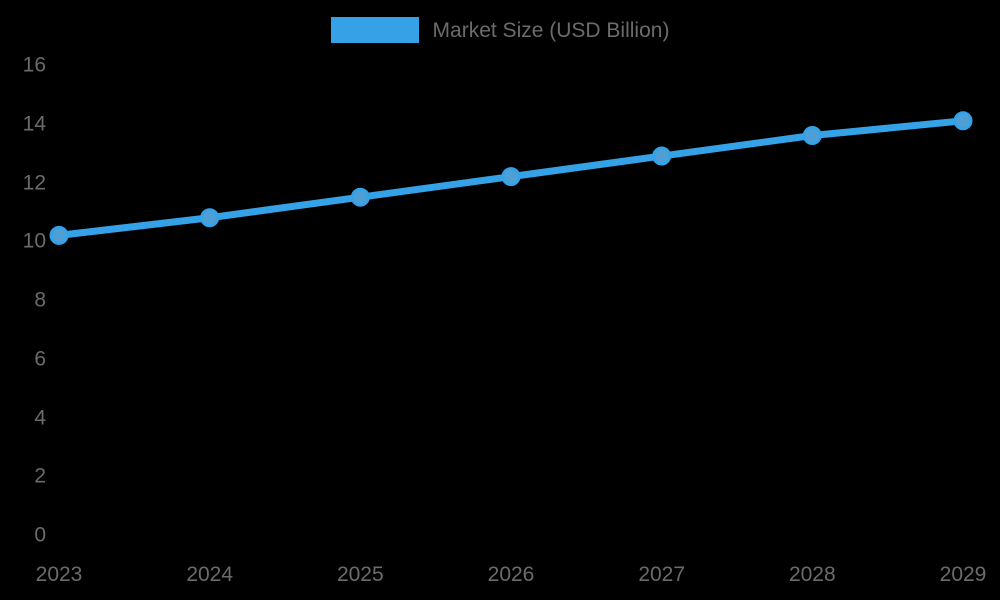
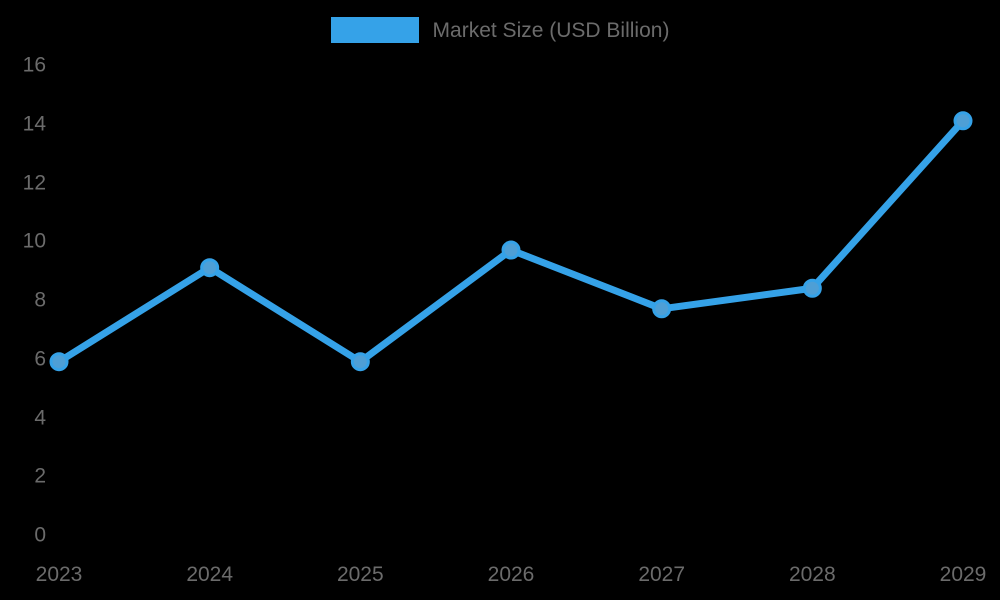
2023: 10.2 -> 5.9
2024: 10.8 -> 9.1
2025: 11.5 -> 5.9
2026: 12.2 -> 9.7
2027: 12.9 -> 7.7
2028: 13.6 -> 8.4
